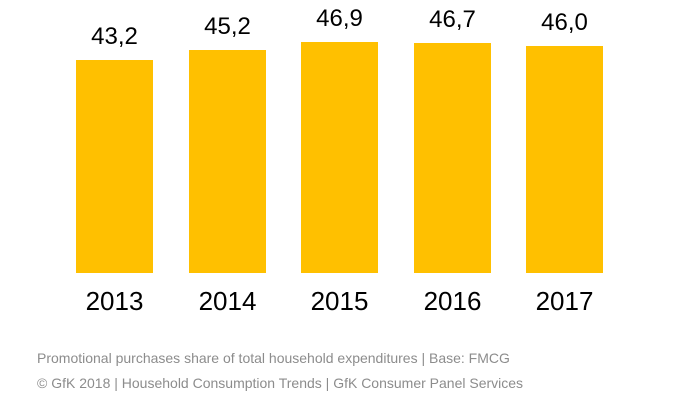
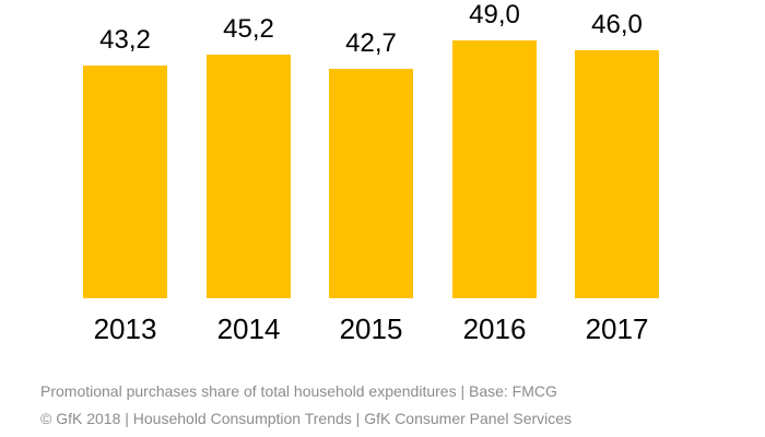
2015: 46,9 -> 42,7
2016: 46,7 -> 49,0
